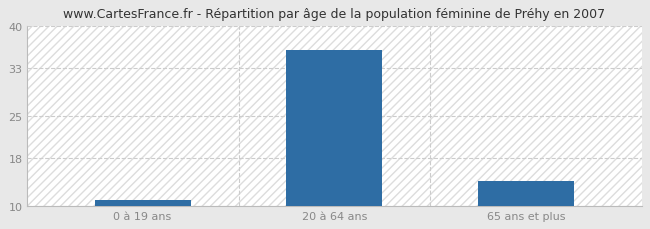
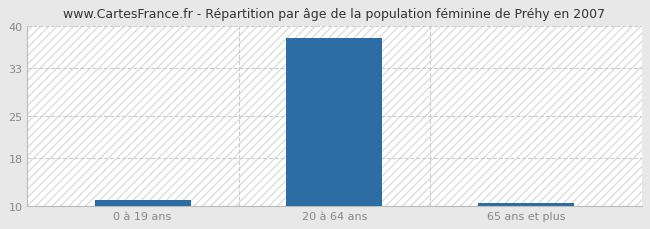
20 à 64 ans: 36.0 -> 38.0
65 ans et plus: 14.2 -> 10.5
